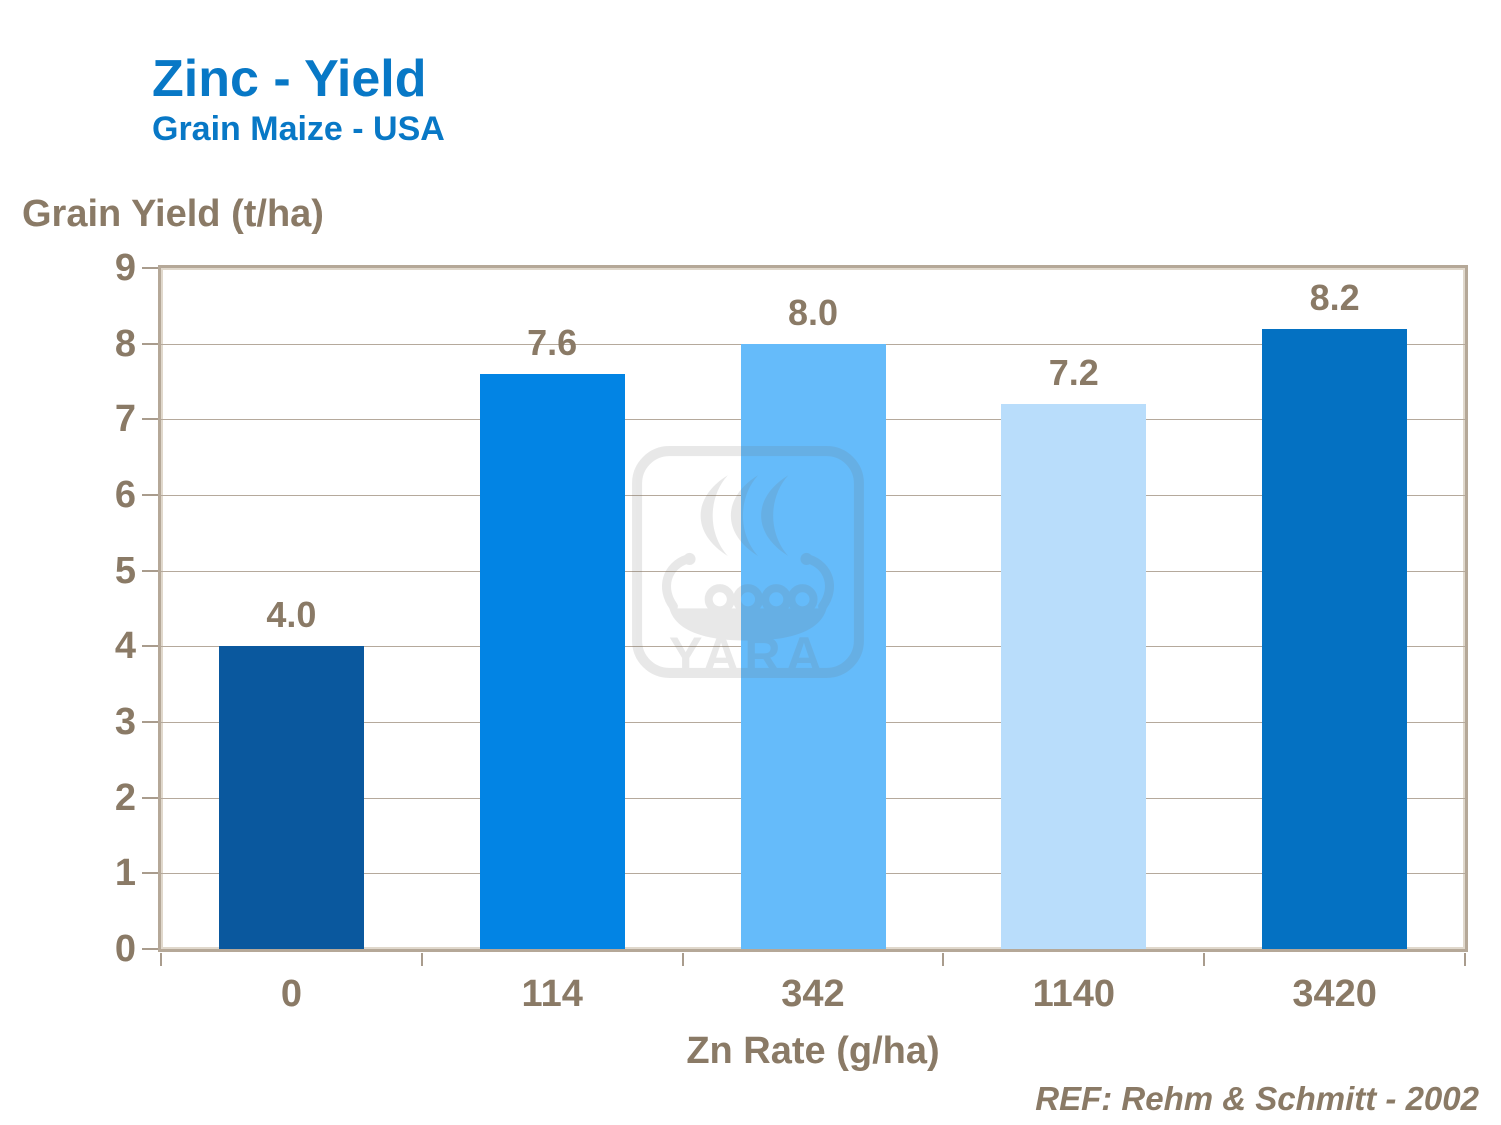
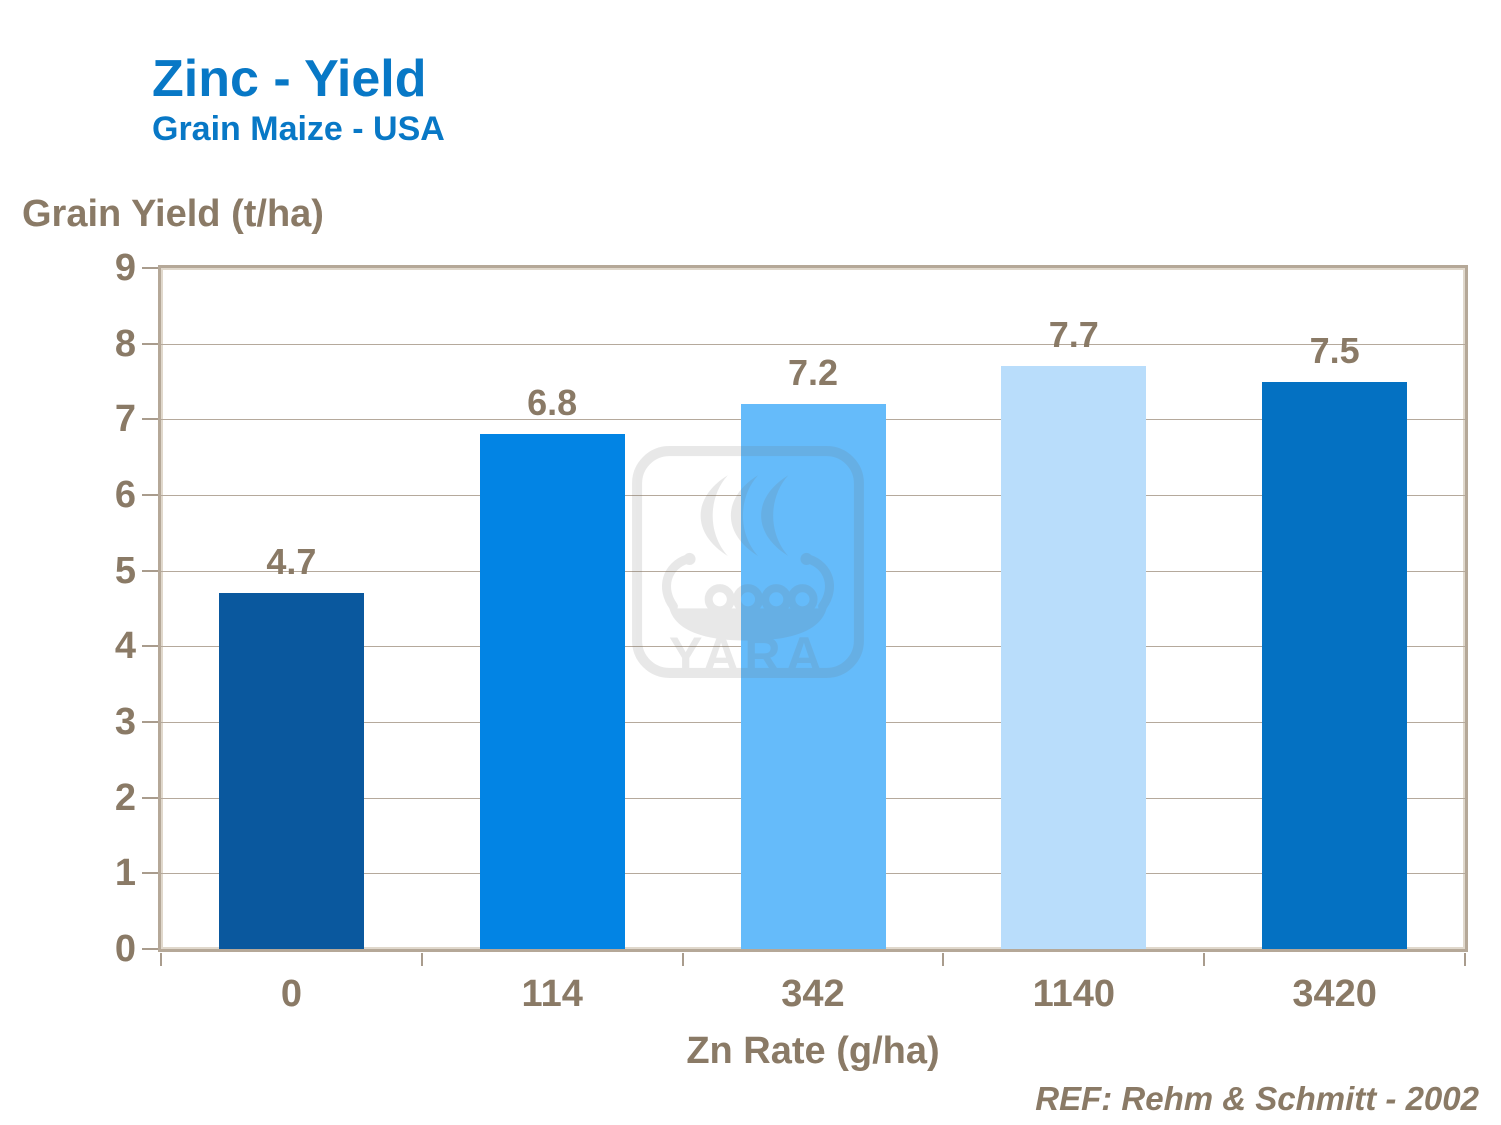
0: 4.0 -> 4.7
114: 7.6 -> 6.8
342: 8.0 -> 7.2
1140: 7.2 -> 7.7
3420: 8.2 -> 7.5
